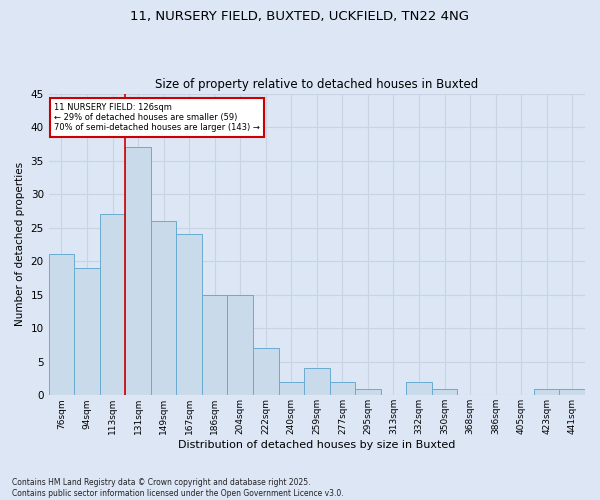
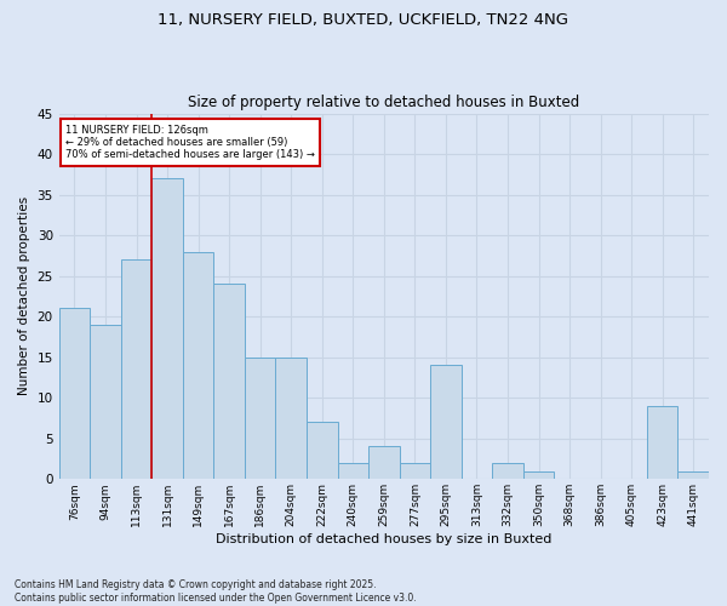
149sqm: 26 -> 28
295sqm: 1 -> 14
423sqm: 1 -> 9
